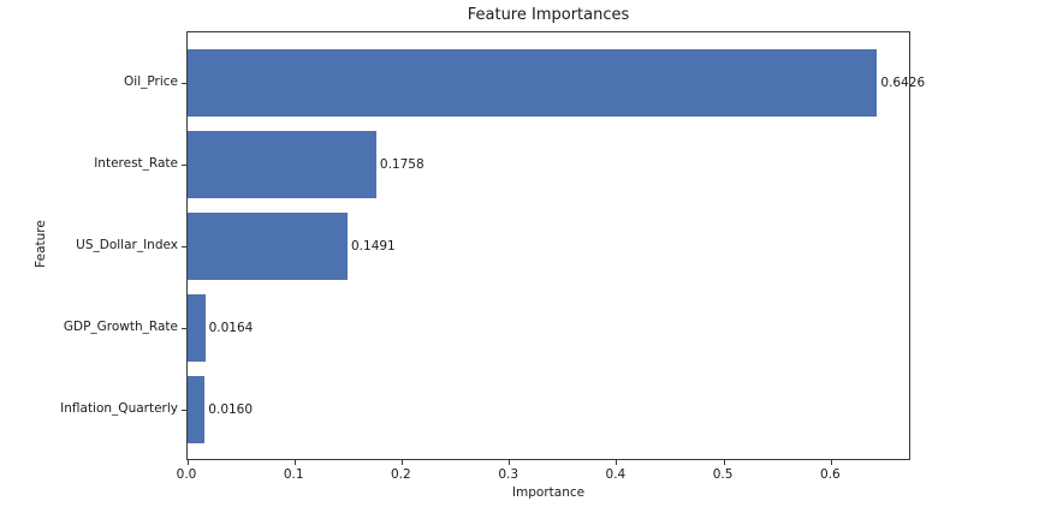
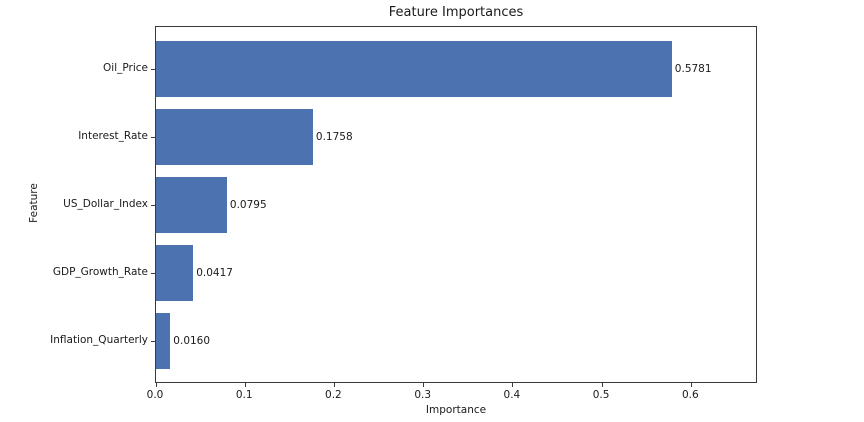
Oil_Price: 0.6426 -> 0.5781
US_Dollar_Index: 0.1491 -> 0.0795
GDP_Growth_Rate: 0.0164 -> 0.0417
